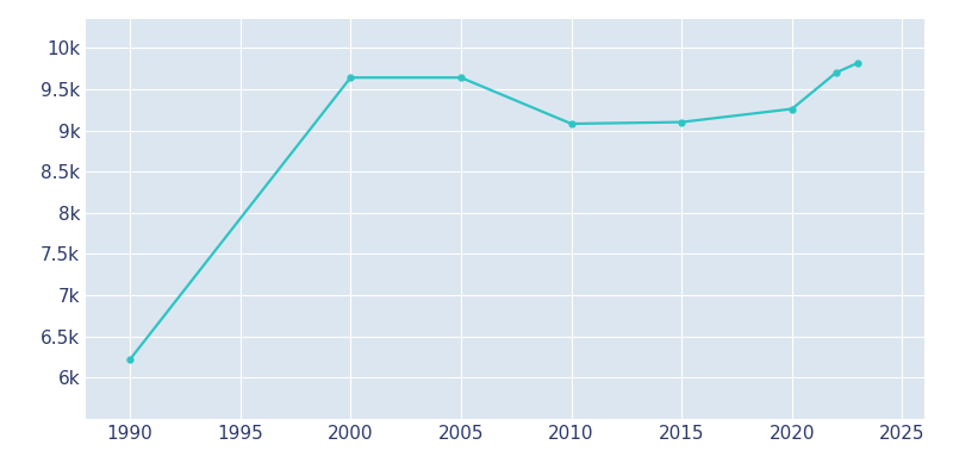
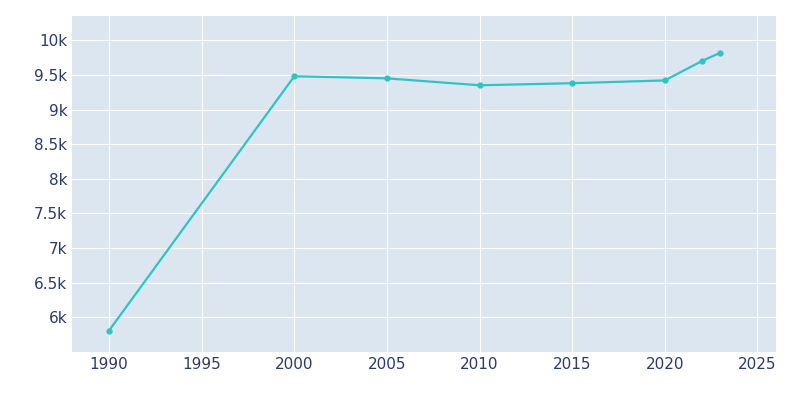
1990: 6.22k -> 5.81k
2000: 9.64k -> 9.48k
2005: 9.64k -> 9.45k
2010: 9.08k -> 9.35k
2015: 9.10k -> 9.38k
2020: 9.26k -> 9.42k
